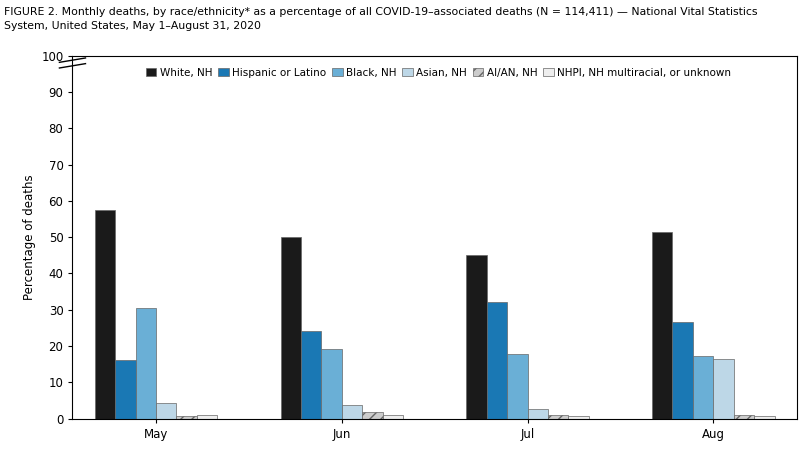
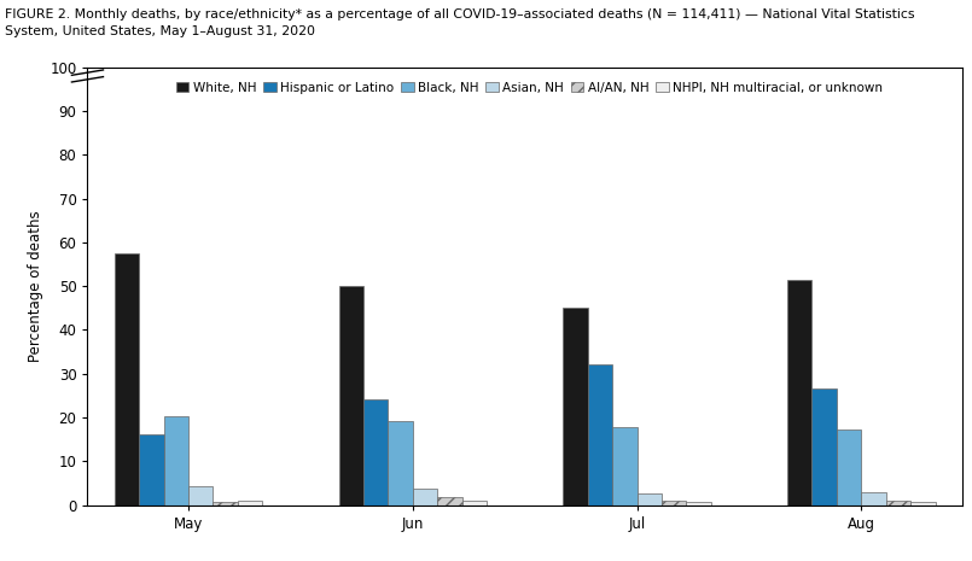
Black, NH/May: 30.5 -> 20.2
Asian, NH/Aug: 16.5 -> 3.0
